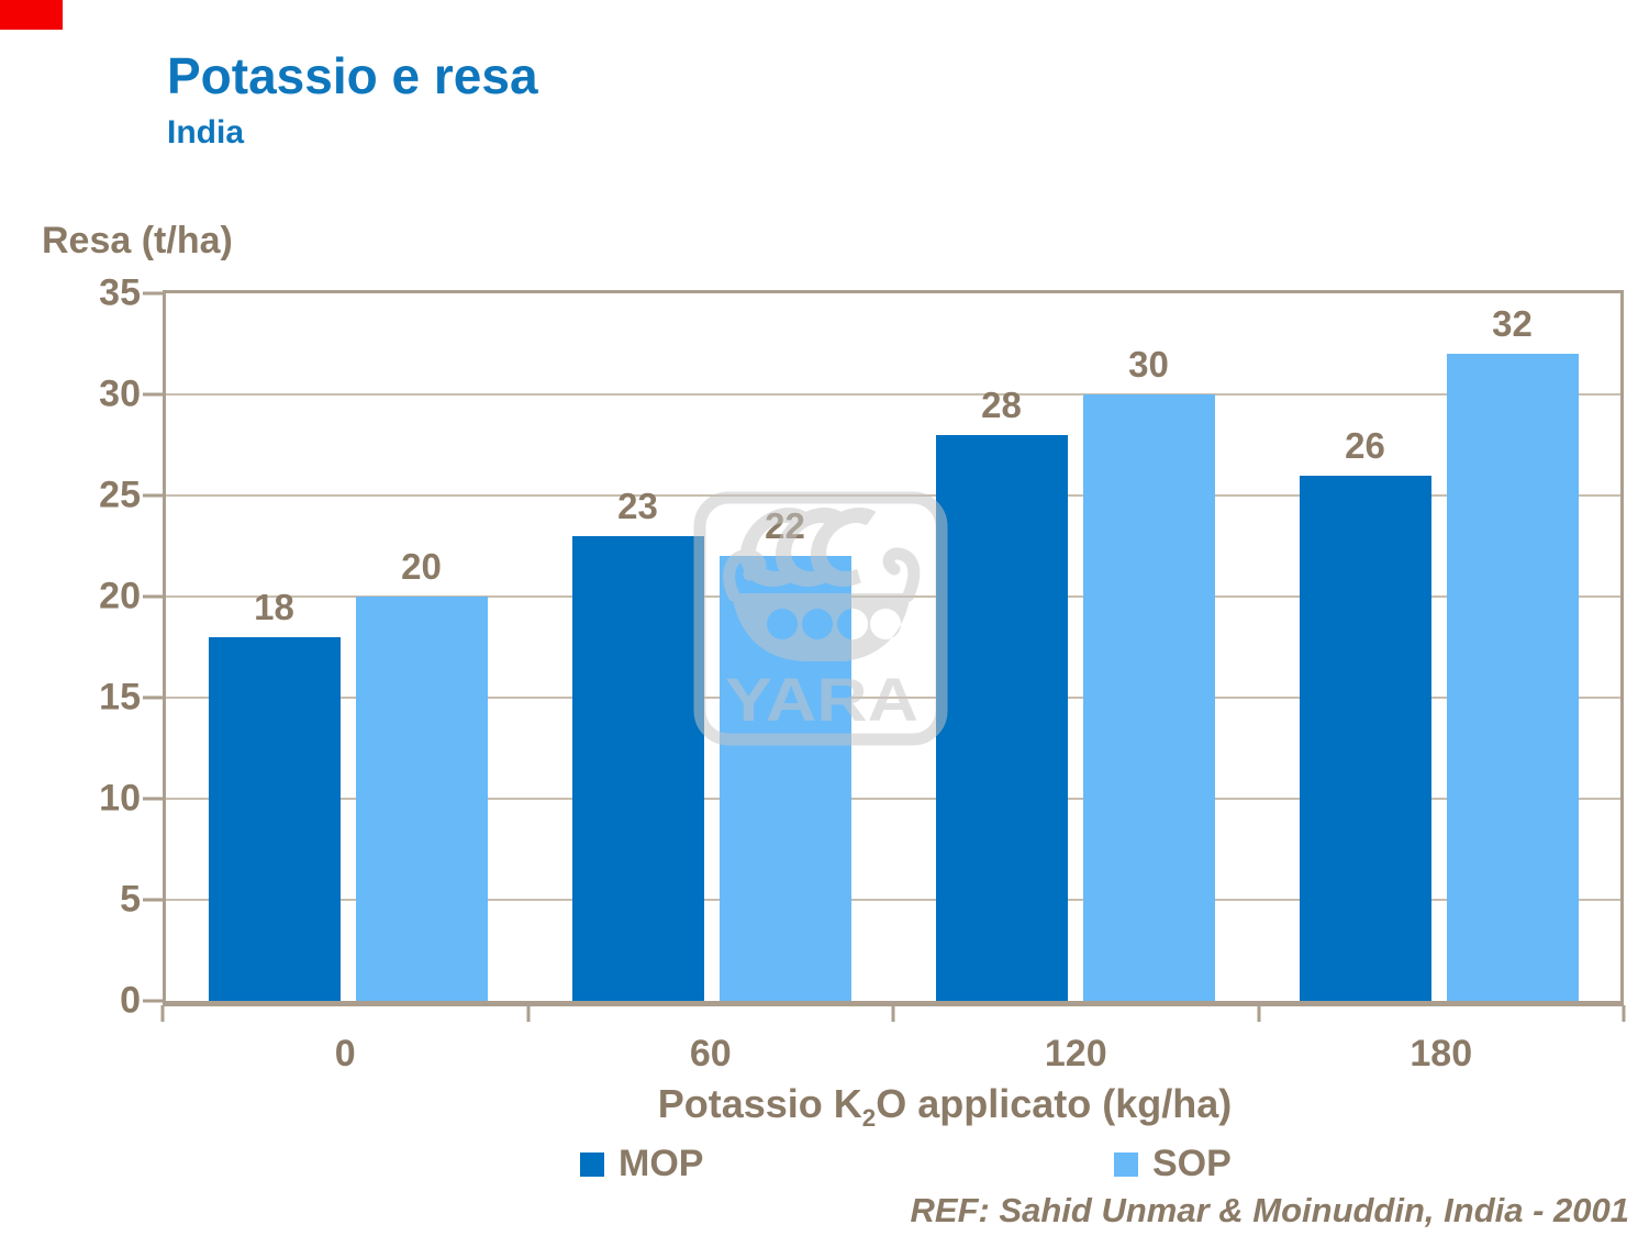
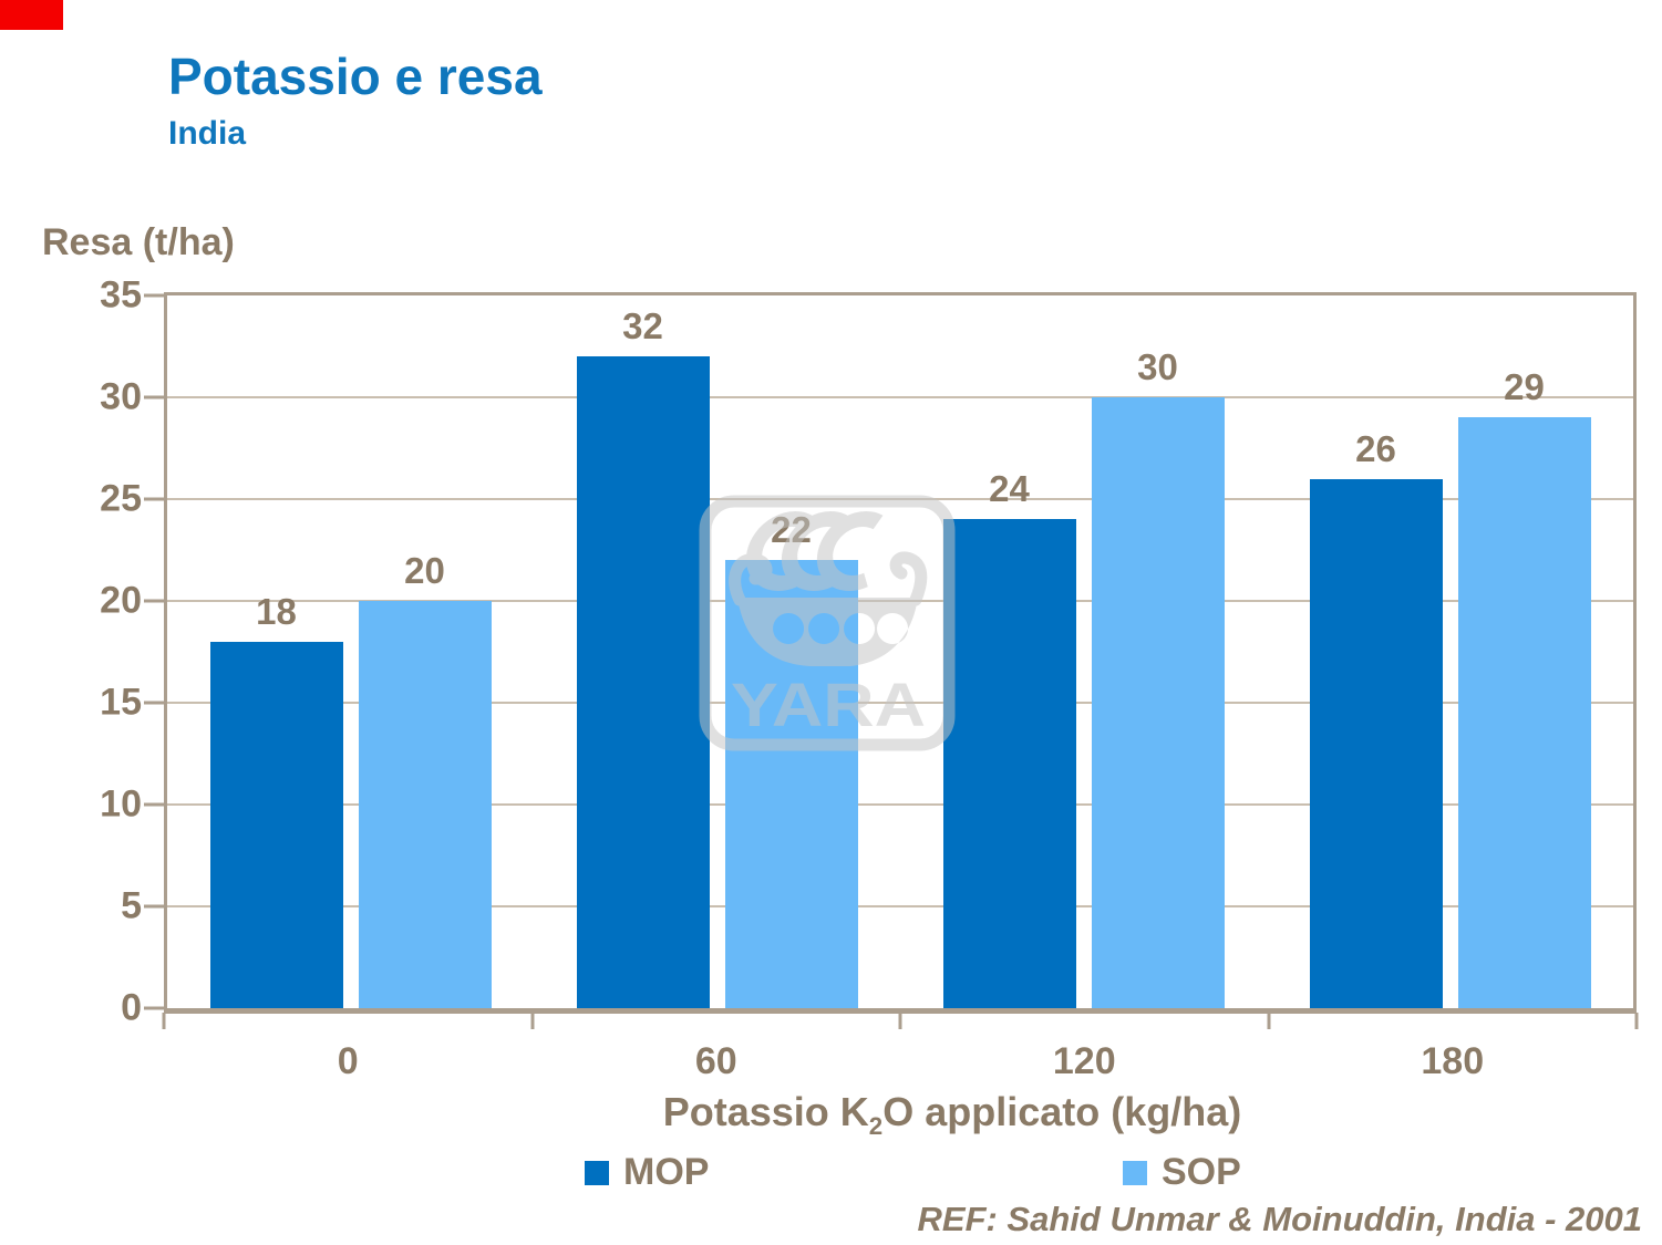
MOP/60: 23 -> 32
MOP/120: 28 -> 24
SOP/180: 32 -> 29
